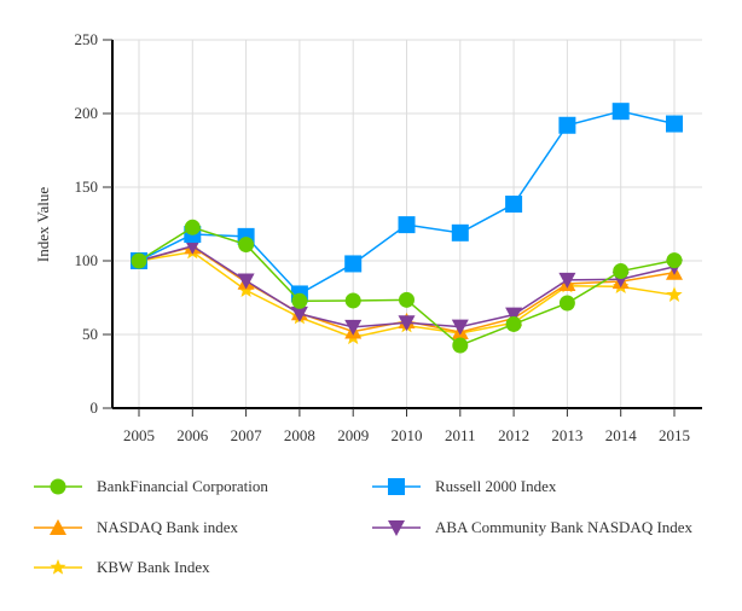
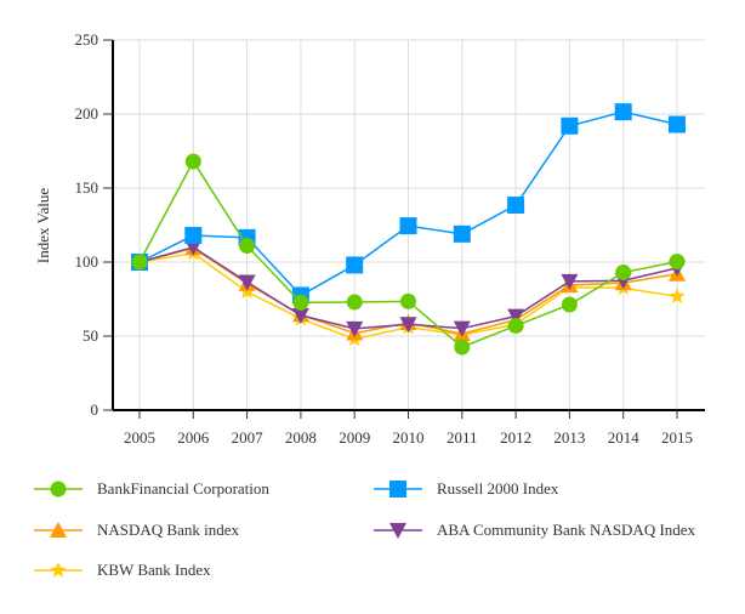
BankFinancial Corporation/2006: 123 -> 168
